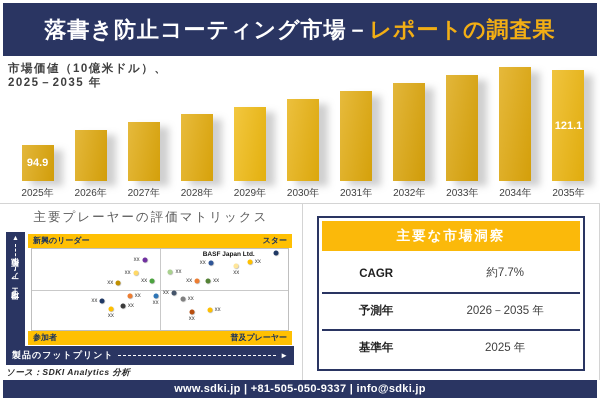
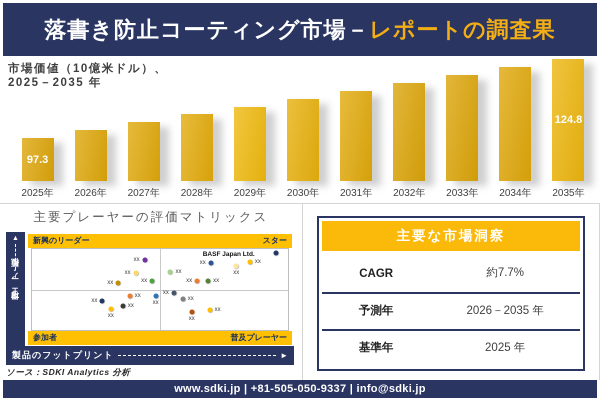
市場価値（10億米ドル）、2025－2035 年/2025年: 94.9 -> 97.3
市場価値（10億米ドル）、2025－2035 年/2035年: 121.1 -> 124.8
